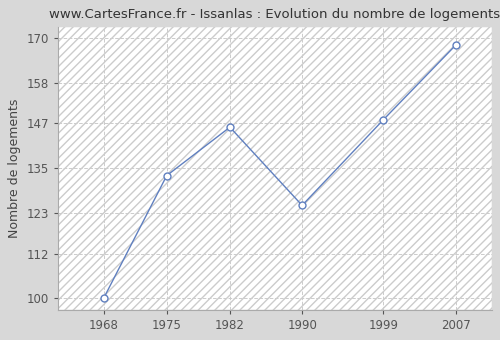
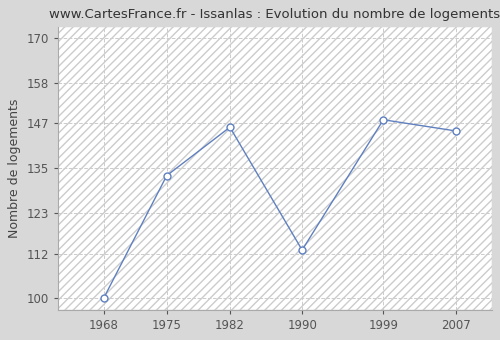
1990: 125 -> 113
2007: 168 -> 145
